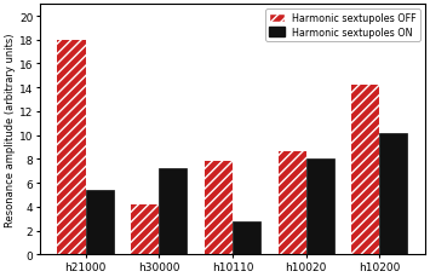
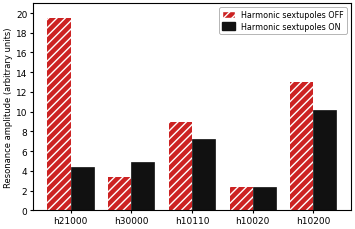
Harmonic sextupoles OFF/h21000: 18.0 -> 19.5
Harmonic sextupoles ON/h21000: 5.4 -> 4.4
Harmonic sextupoles OFF/h30000: 4.2 -> 3.4
Harmonic sextupoles ON/h30000: 7.2 -> 4.9
Harmonic sextupoles OFF/h10110: 7.8 -> 9.0
Harmonic sextupoles ON/h10110: 2.8 -> 7.2
Harmonic sextupoles OFF/h10020: 8.6 -> 2.4
Harmonic sextupoles ON/h10020: 8.0 -> 2.4
Harmonic sextupoles OFF/h10200: 14.2 -> 13.0
